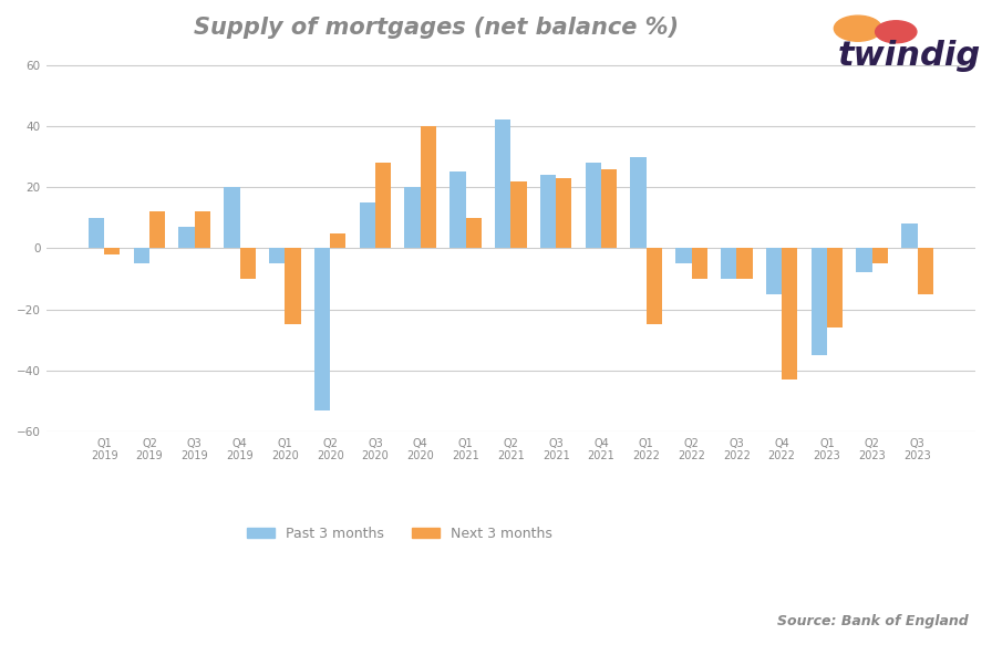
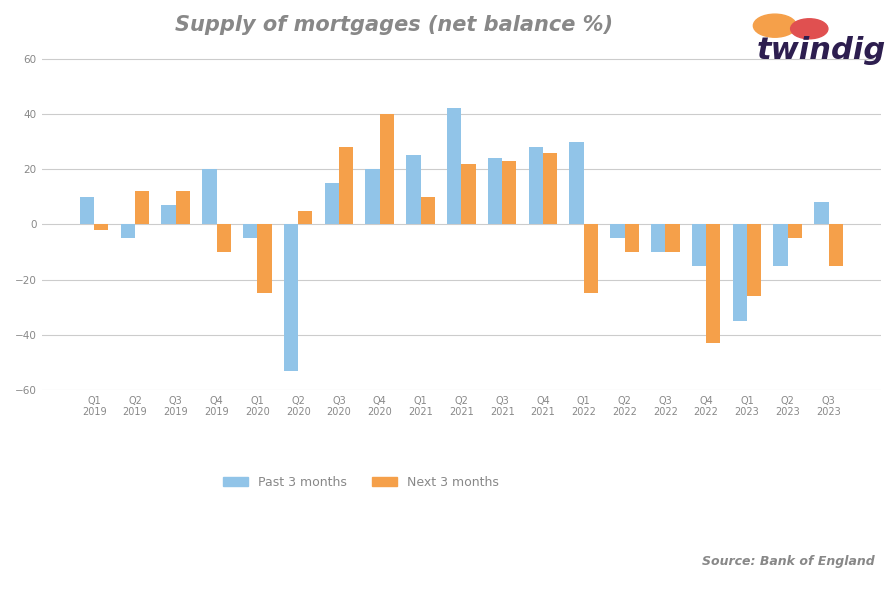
Past 3 months/Q2 2023: -8 -> -15
